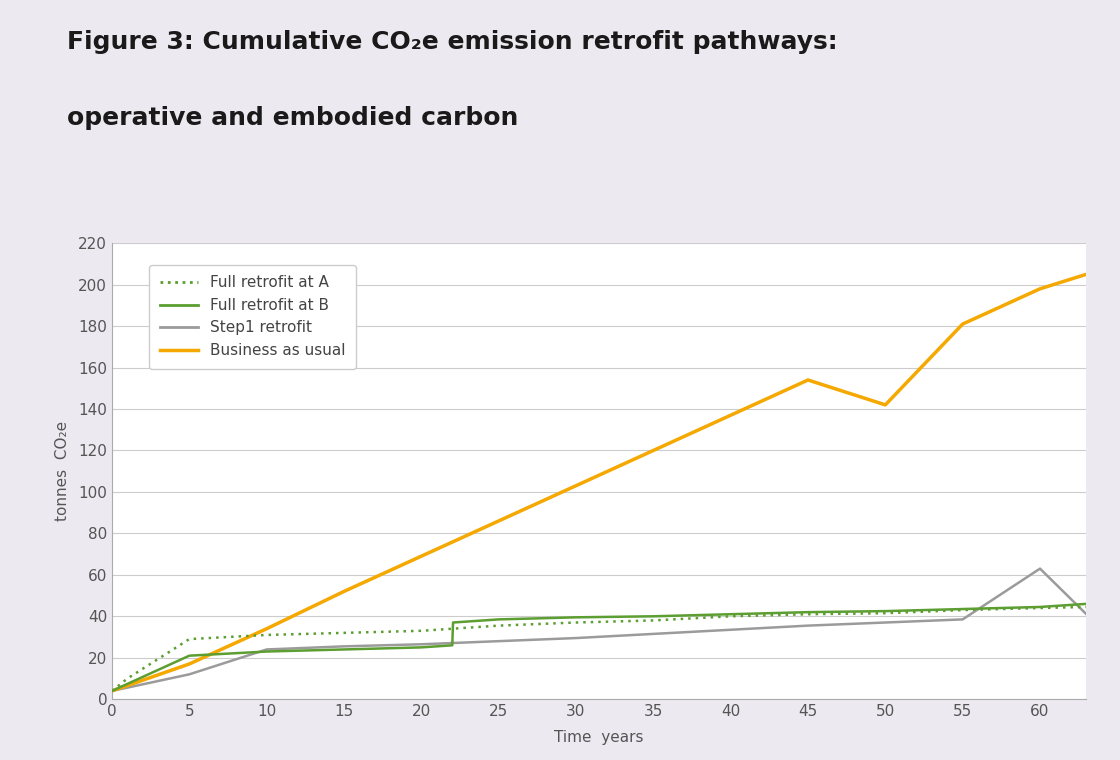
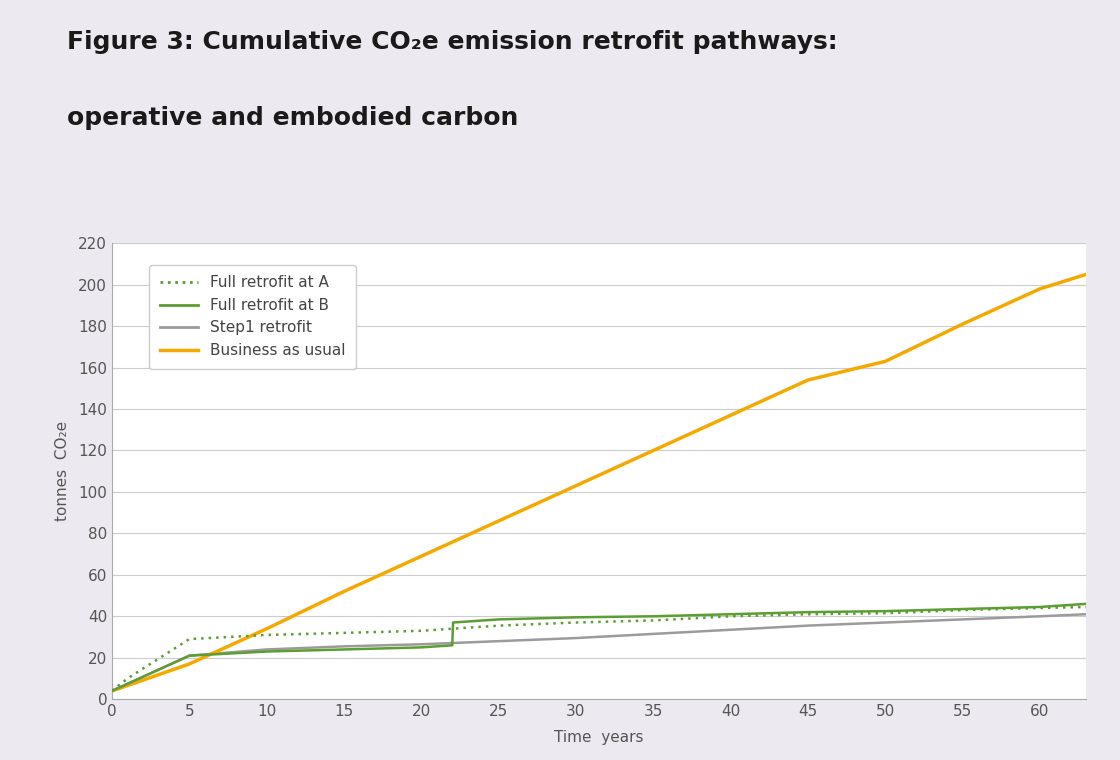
Step1 retrofit/5: 12.0 -> 21.0
Business as usual/50: 142 -> 163
Step1 retrofit/60: 63.0 -> 40.0
